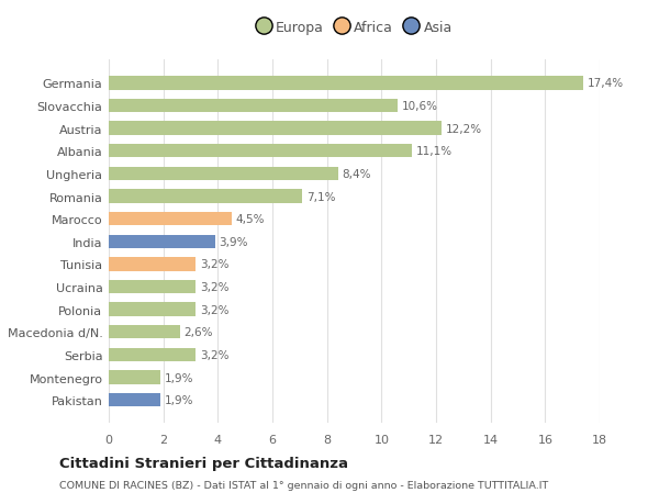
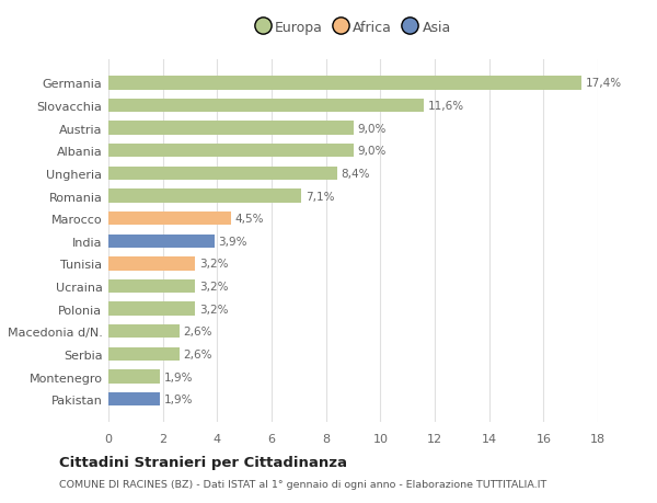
Slovacchia: 10,6% -> 11,6%
Austria: 12,2% -> 9,0%
Albania: 11,1% -> 9,0%
Serbia: 3,2% -> 2,6%
